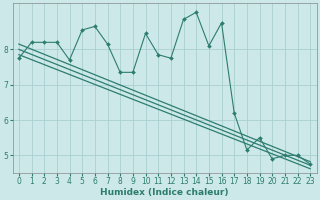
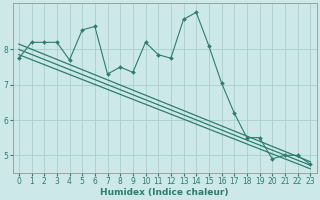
7: 8.15 -> 7.30
8: 7.35 -> 7.50
10: 8.45 -> 8.20
16: 8.75 -> 7.05
18: 5.15 -> 5.50
